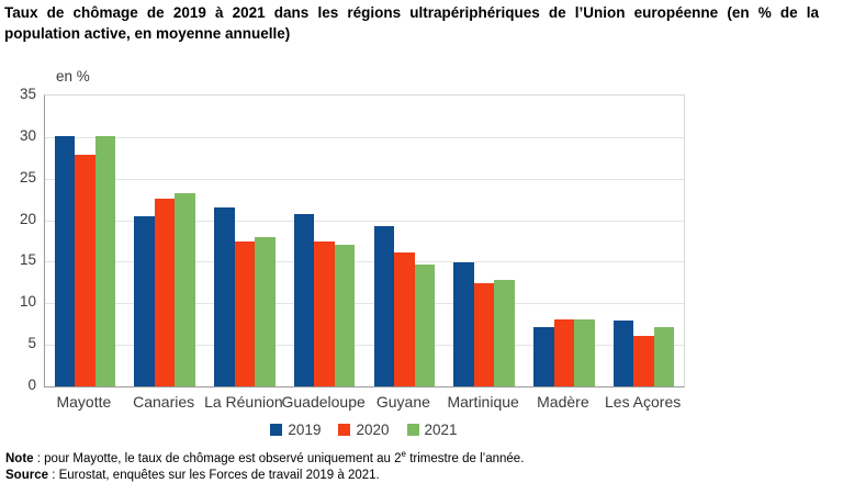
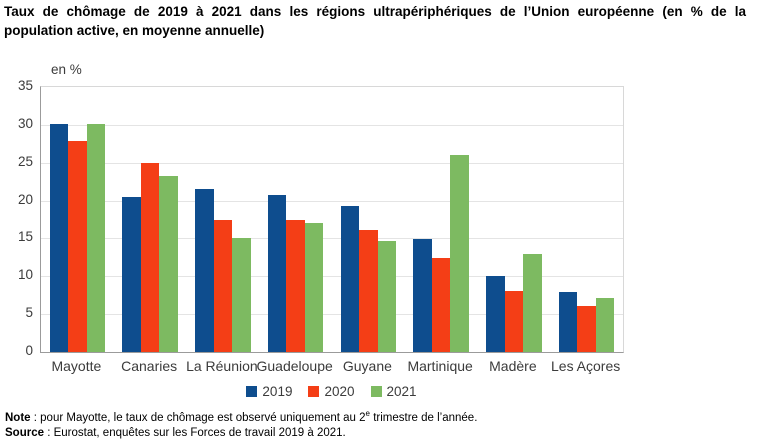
2020/Canaries: 23 -> 25
2021/La Réunion: 18 -> 15
2021/Martinique: 13 -> 26
2019/Madère: 7 -> 10
2021/Madère: 8 -> 13
